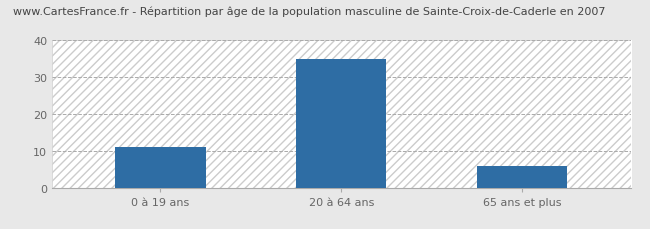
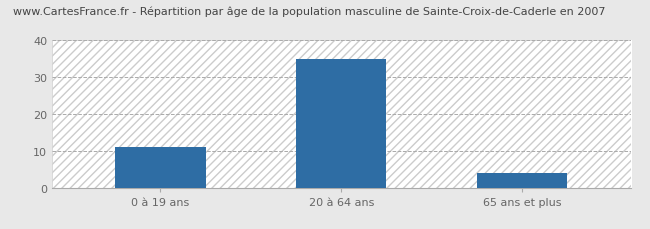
65 ans et plus: 6 -> 4
